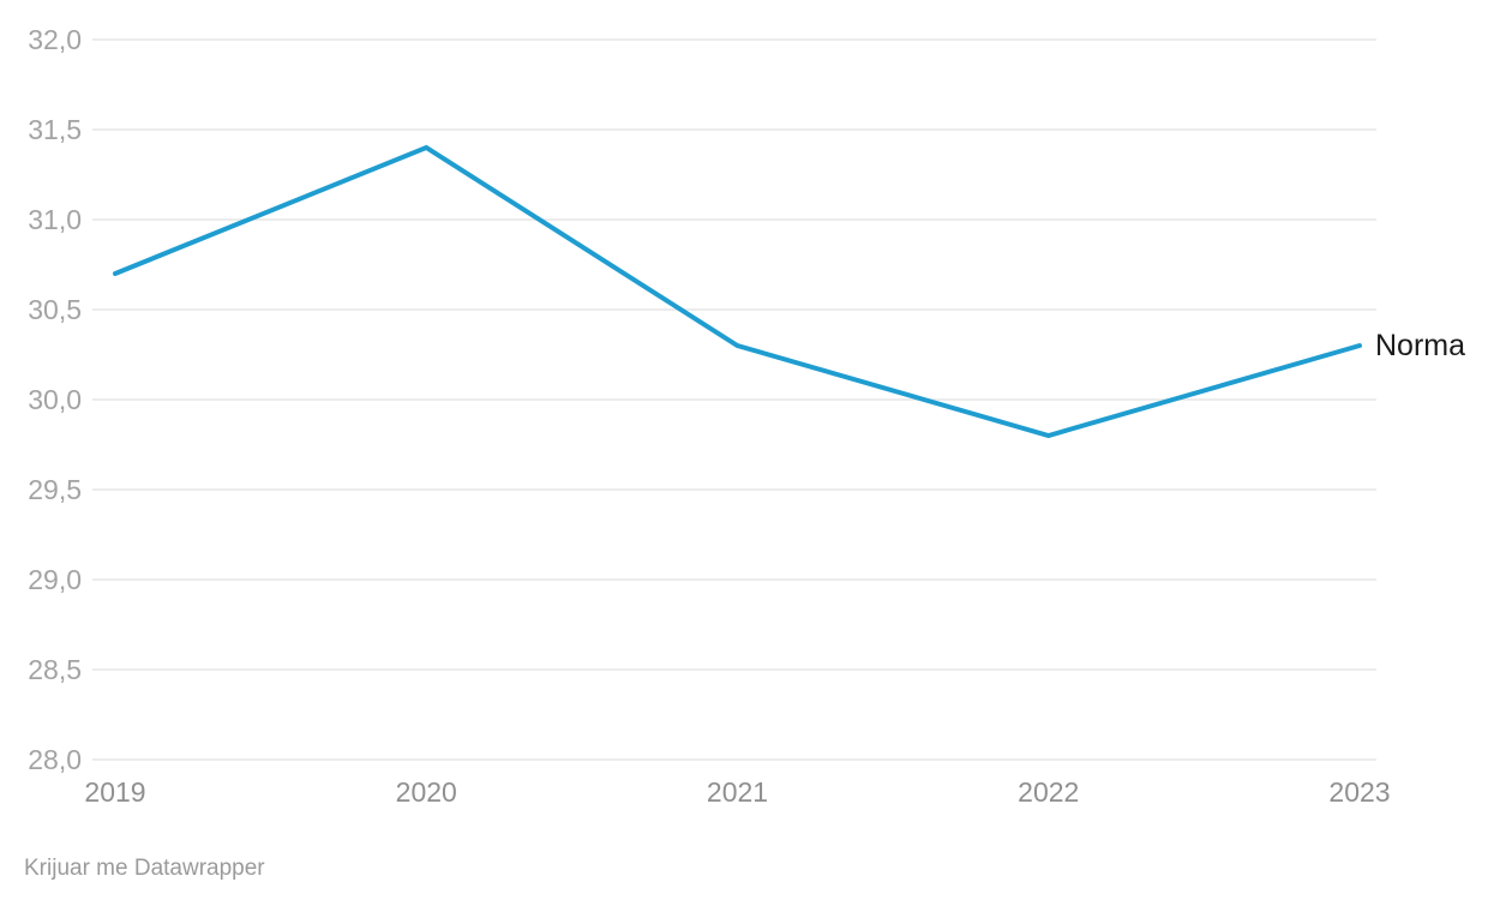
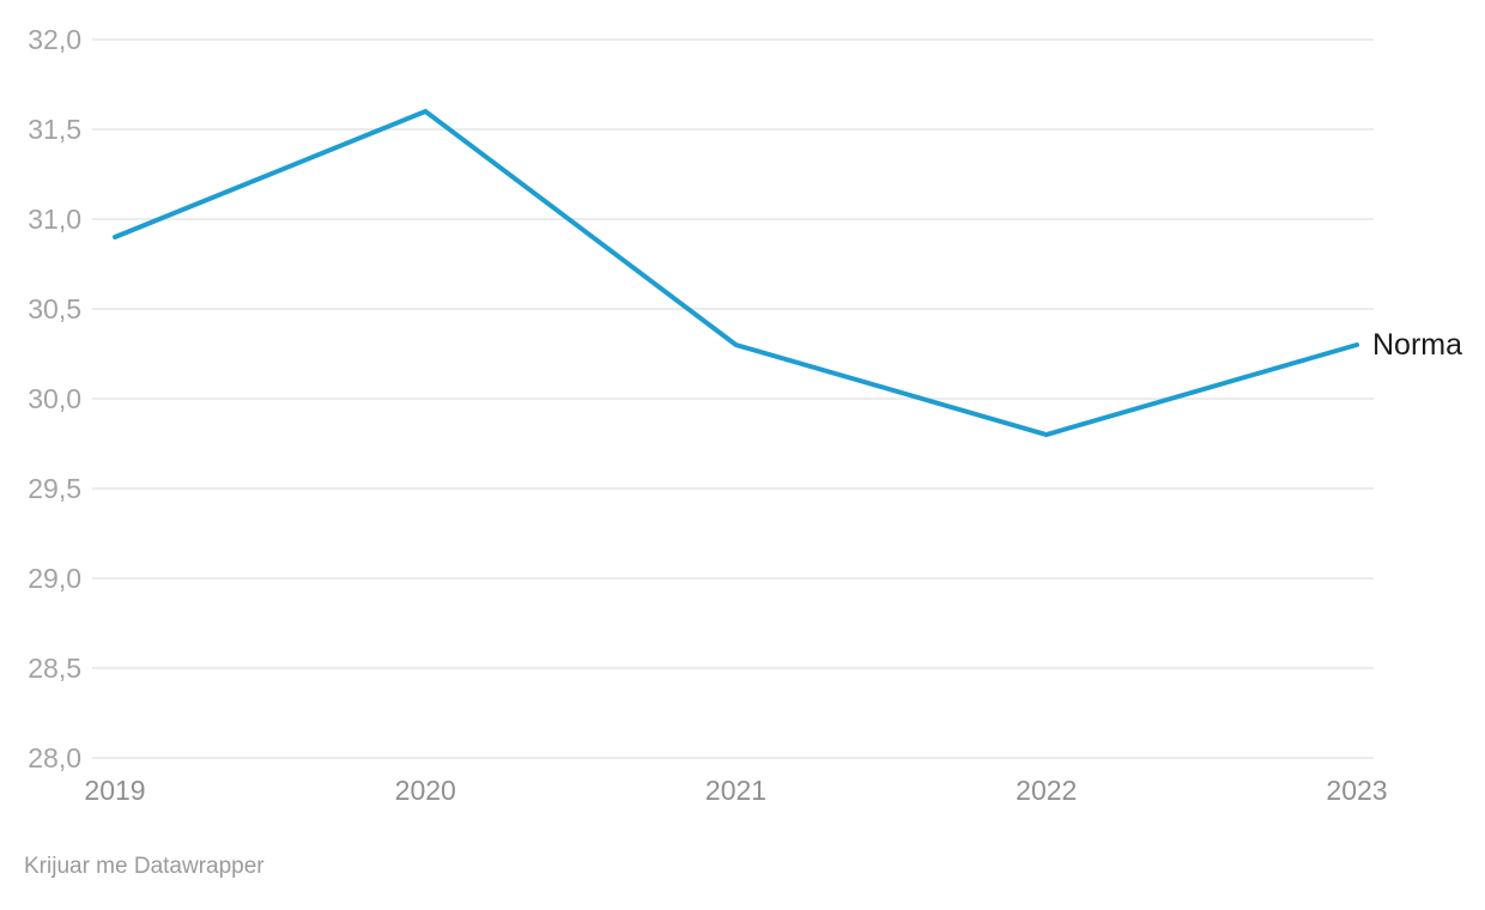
2019: 30,7 -> 30,9
2020: 31,4 -> 31,6
